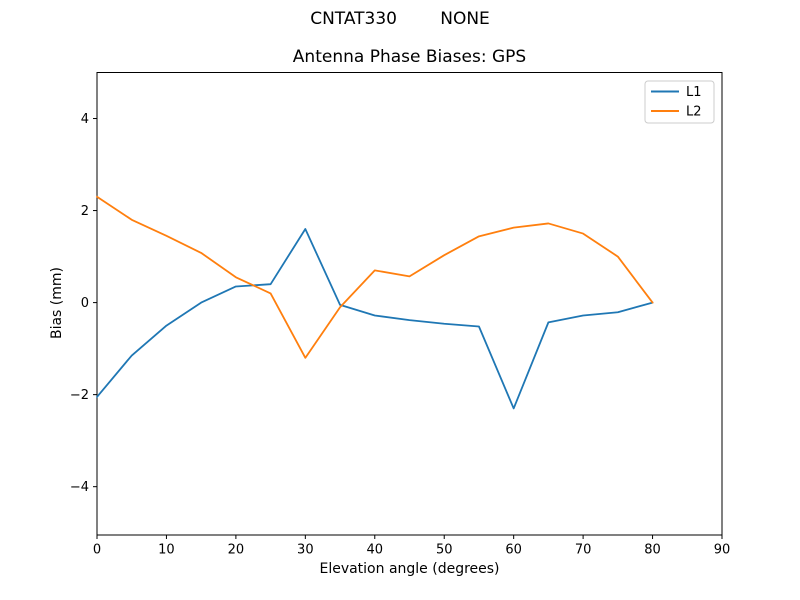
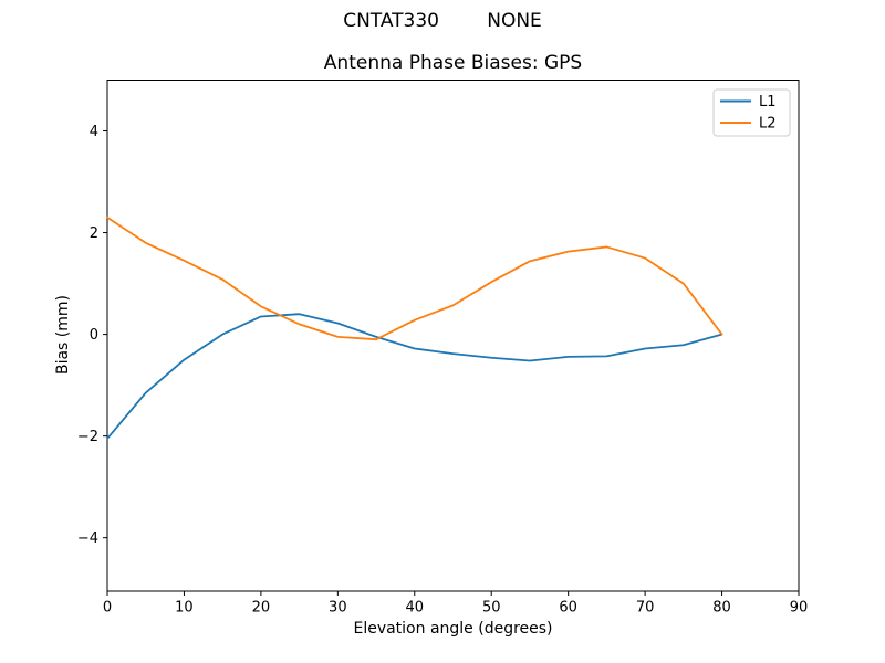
L1/30: 1.6 -> 0.2
L2/30: -1.2 -> -0.1
L2/40: 0.7 -> 0.3
L1/60: -2.3 -> -0.4
